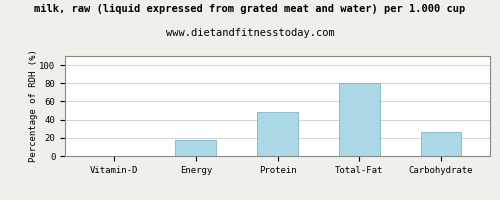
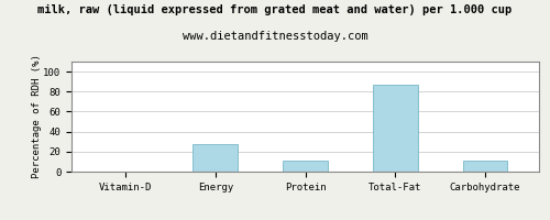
Energy: 18 -> 28
Protein: 48 -> 11
Total-Fat: 80 -> 87
Carbohydrate: 26 -> 11
